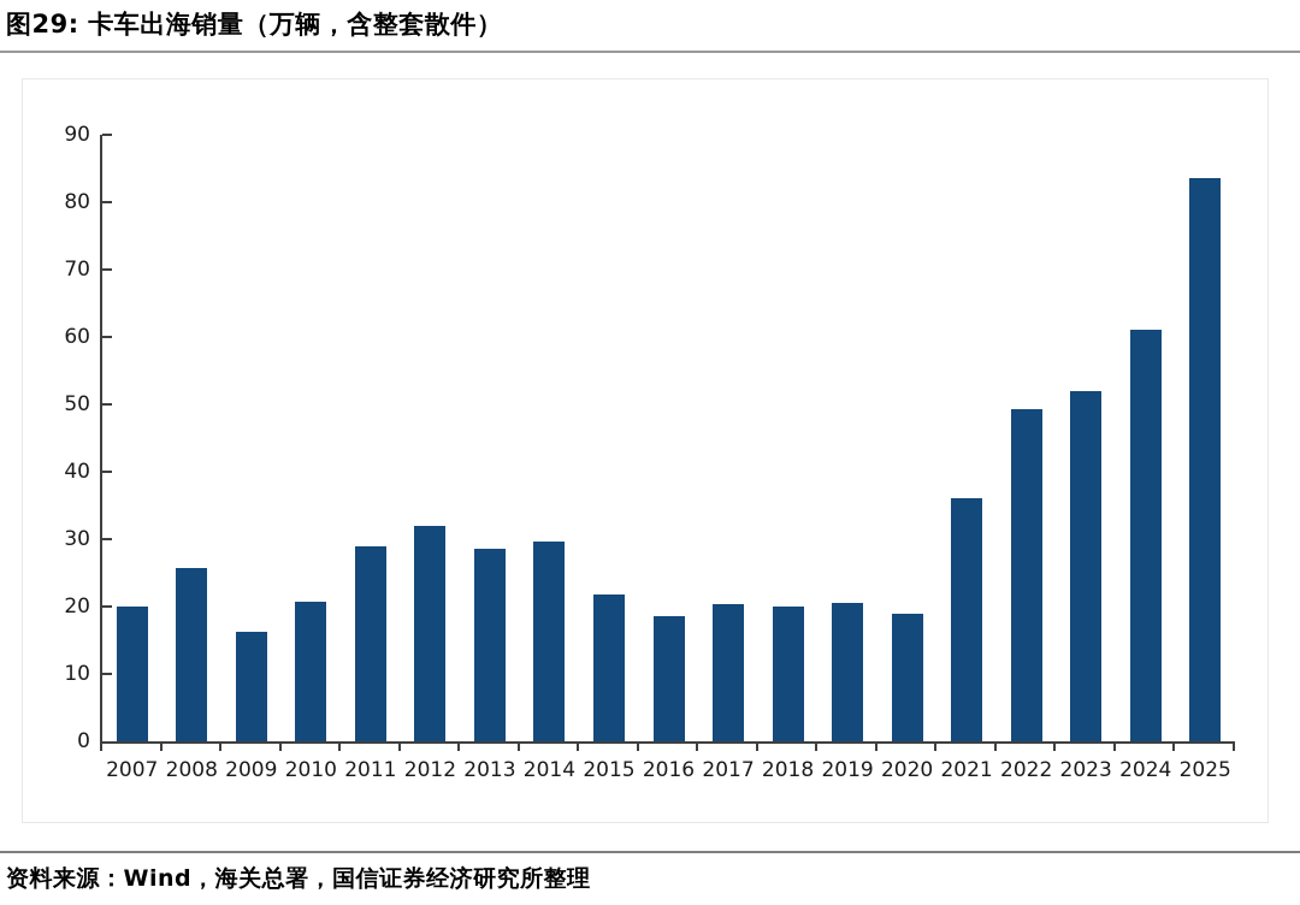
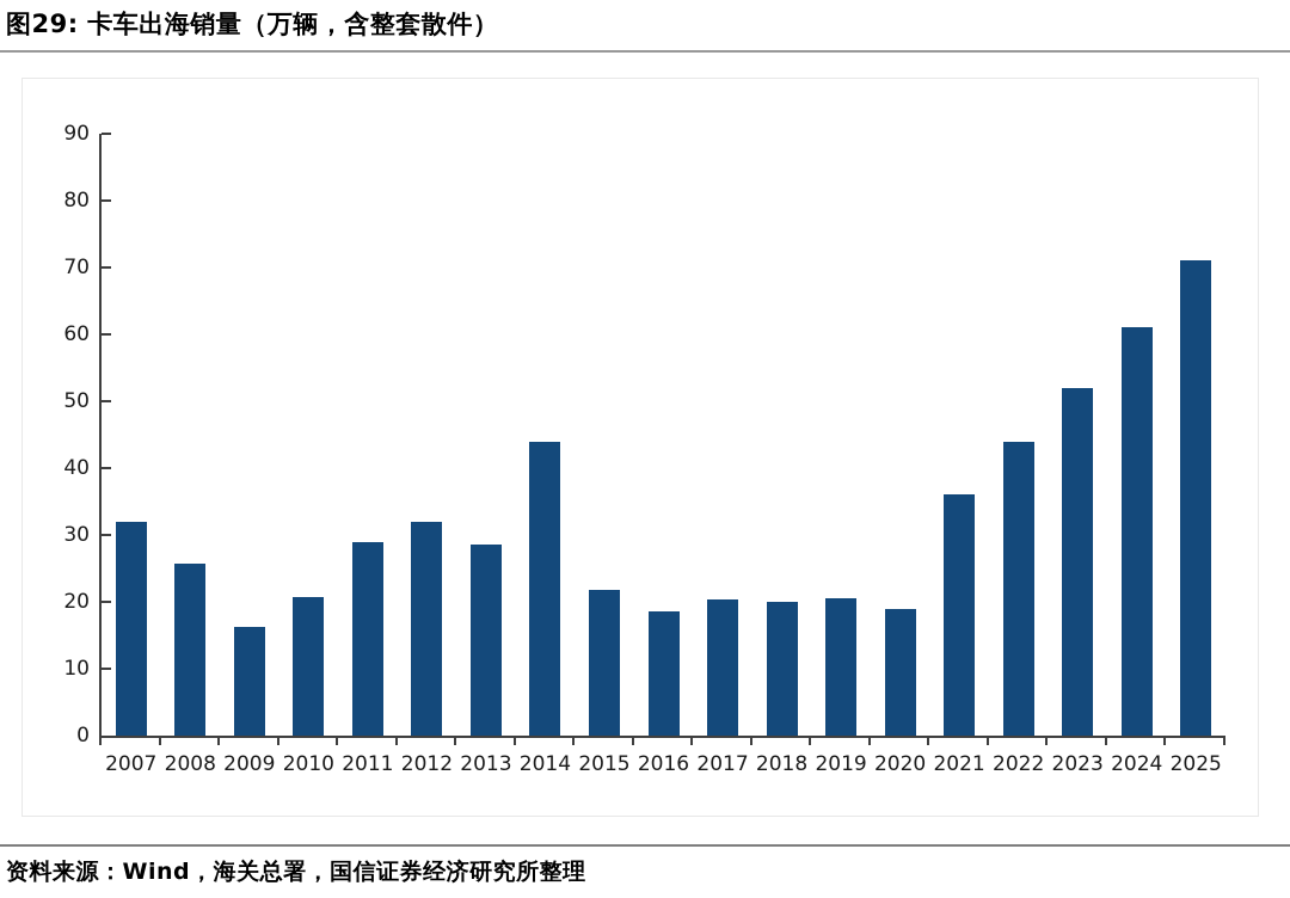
2007: 20 -> 32
2014: 30 -> 44
2022: 49 -> 44
2025: 84 -> 71
